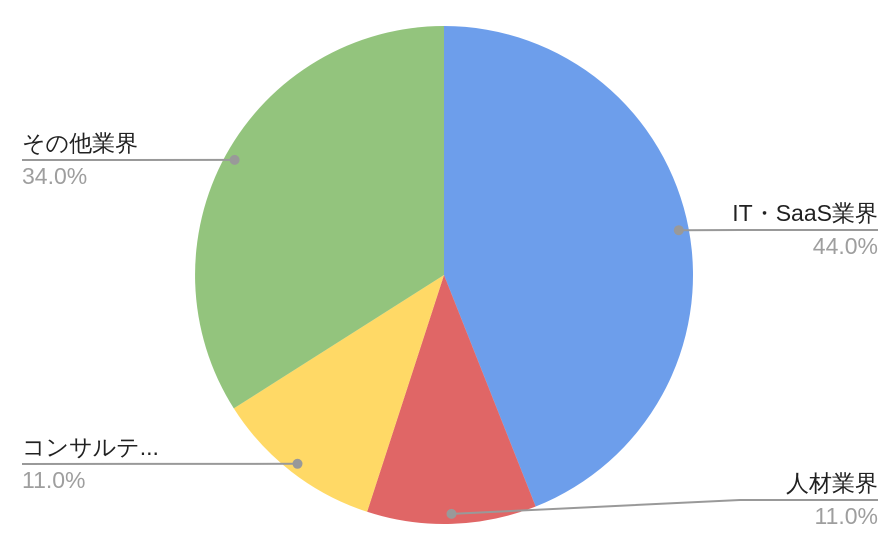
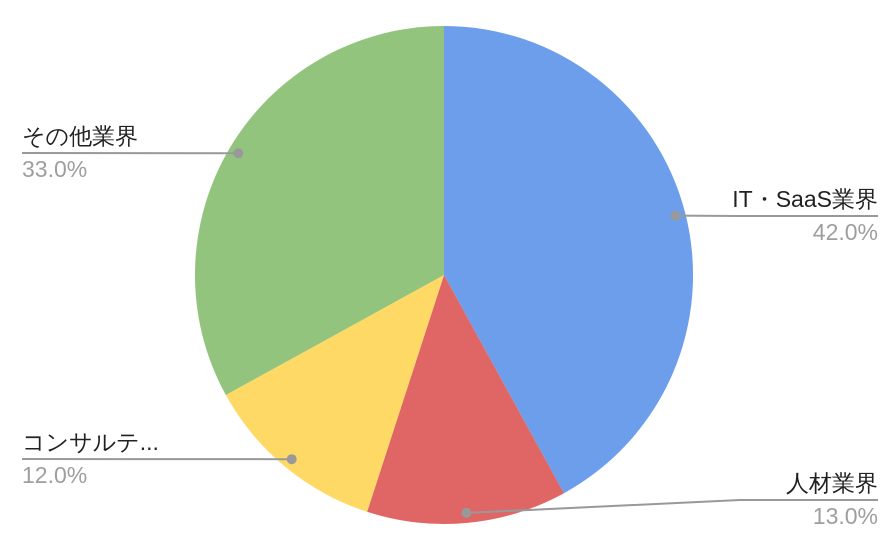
IT・SaaS業界: 44.0% -> 42.0%
人材業界: 11.0% -> 13.0%
コンサルテ...: 11.0% -> 12.0%
その他業界: 34.0% -> 33.0%
